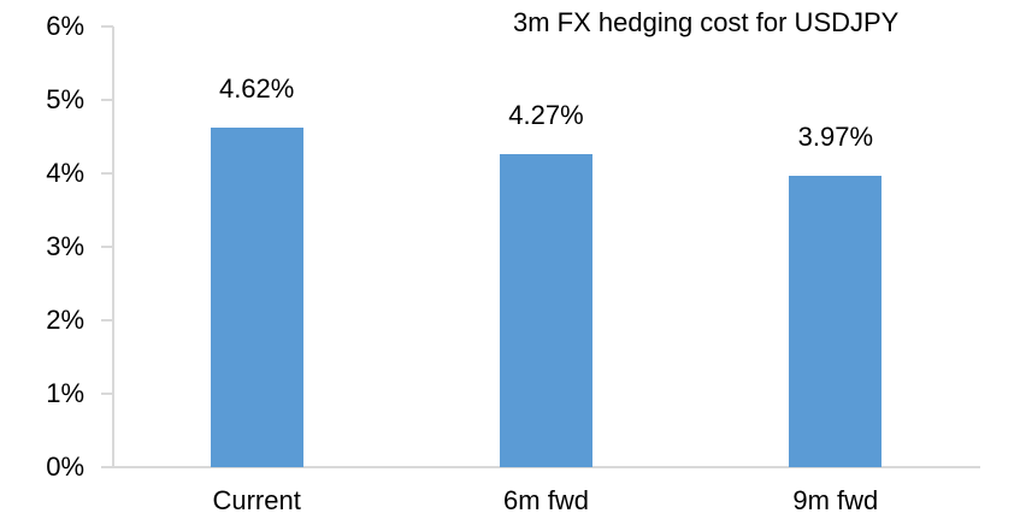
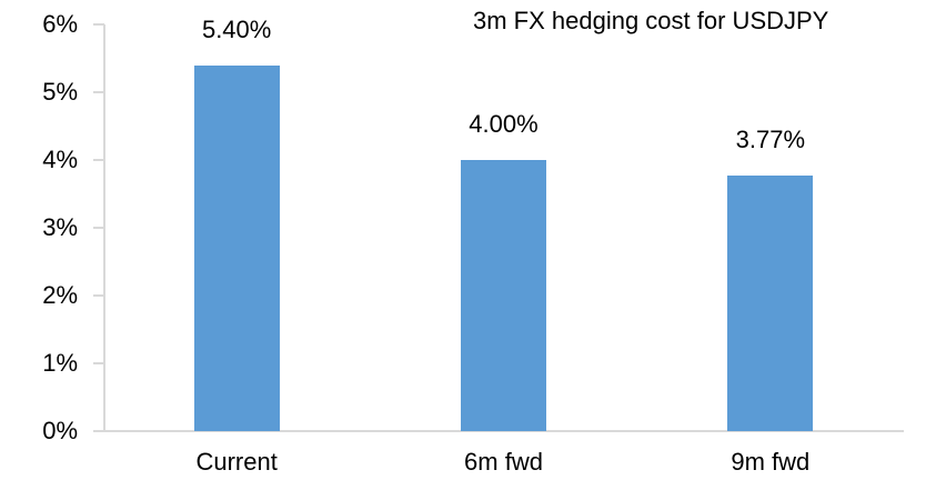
Current: 4.62% -> 5.40%
6m fwd: 4.27% -> 4.00%
9m fwd: 3.97% -> 3.77%
